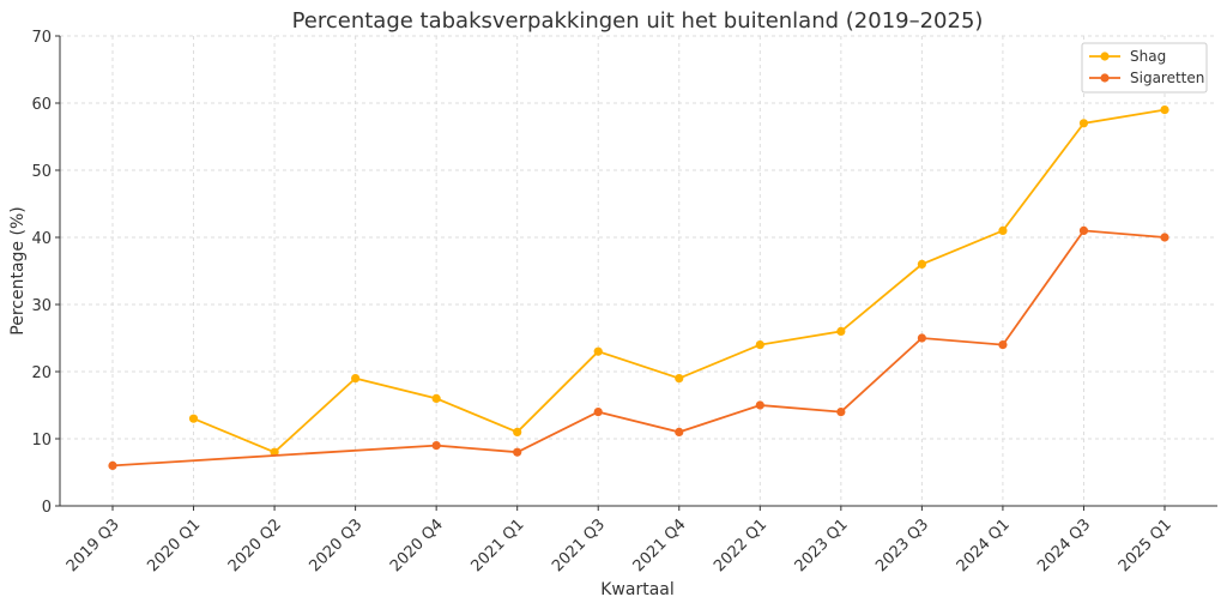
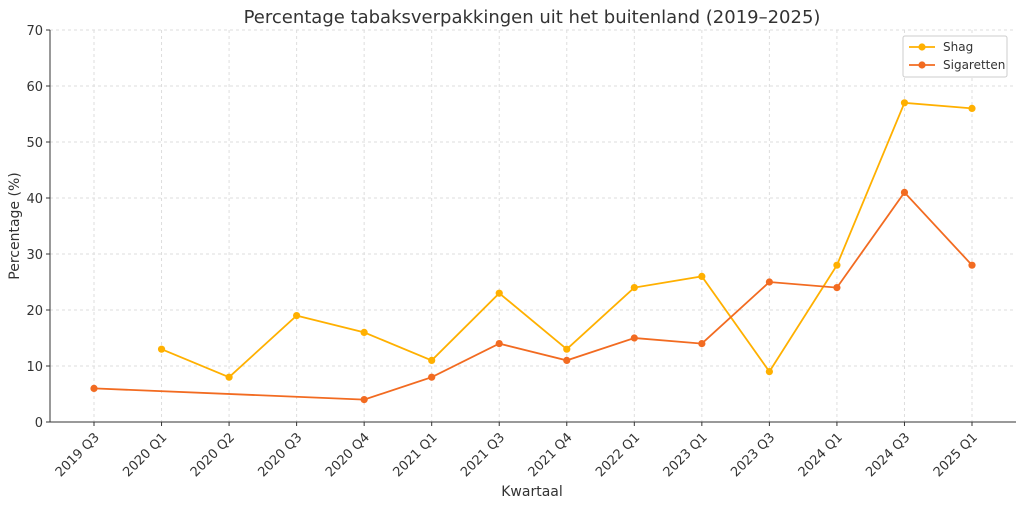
Sigaretten/2020 Q4: 9 -> 4
Shag/2021 Q4: 19 -> 13
Shag/2023 Q3: 36 -> 9
Shag/2024 Q1: 41 -> 28
Shag/2025 Q1: 59 -> 56
Sigaretten/2025 Q1: 40 -> 28
